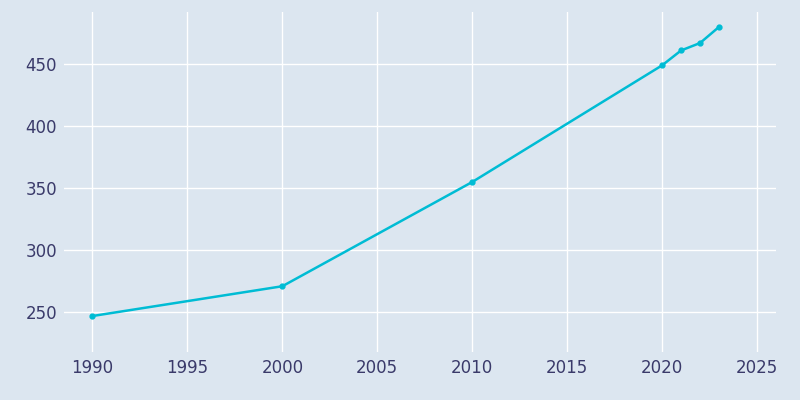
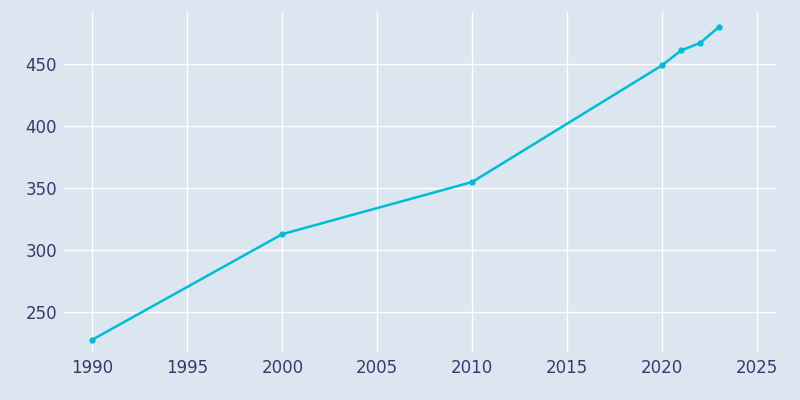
1990: 247 -> 228
2000: 271 -> 313
